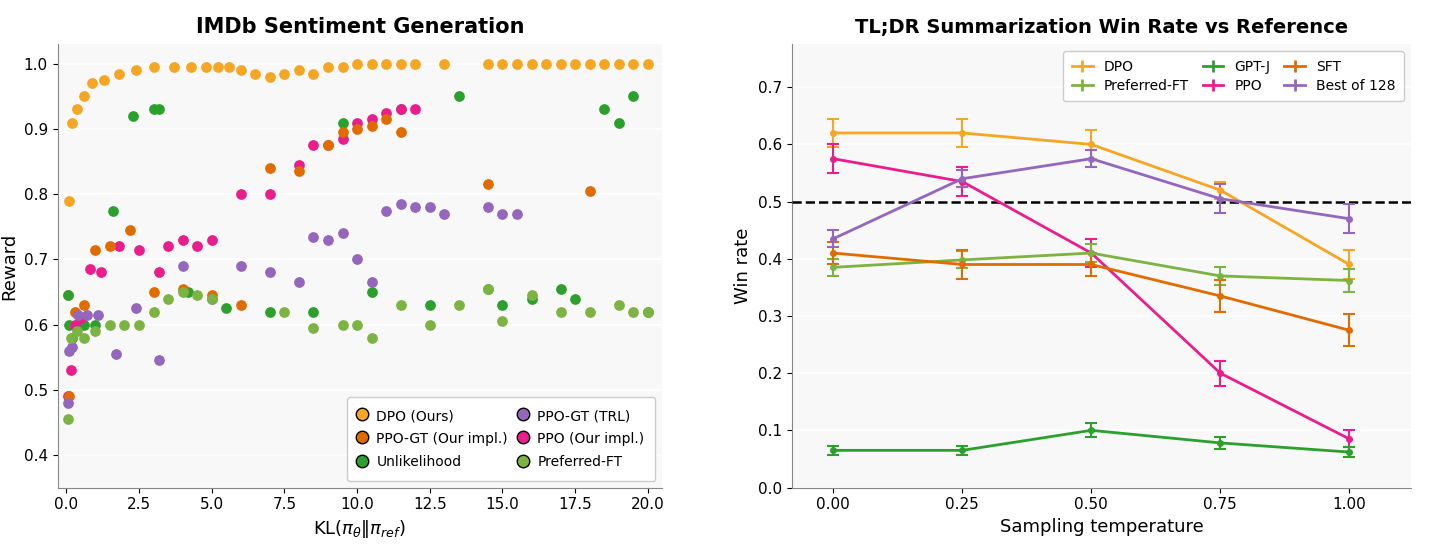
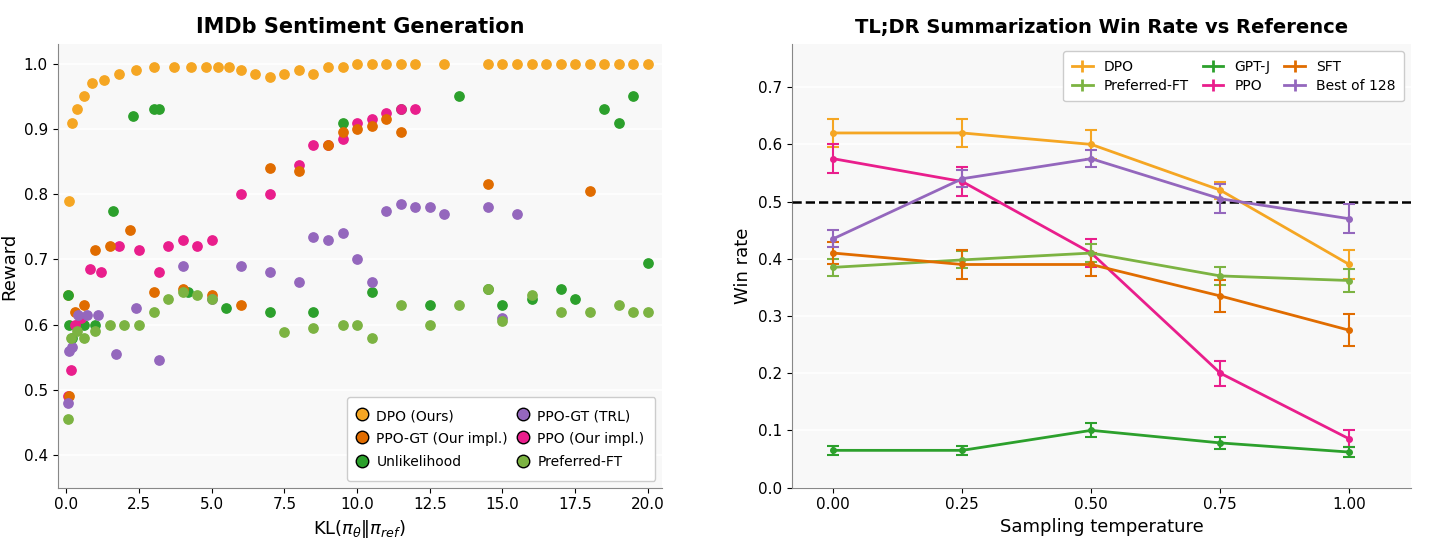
IMDb Sentiment Generation/Preferred-FT/7.5: 0.620 -> 0.588
IMDb Sentiment Generation/PPO-GT (TRL)/15.0: 0.770 -> 0.610
IMDb Sentiment Generation/Unlikelihood/20.0: 0.620 -> 0.694
